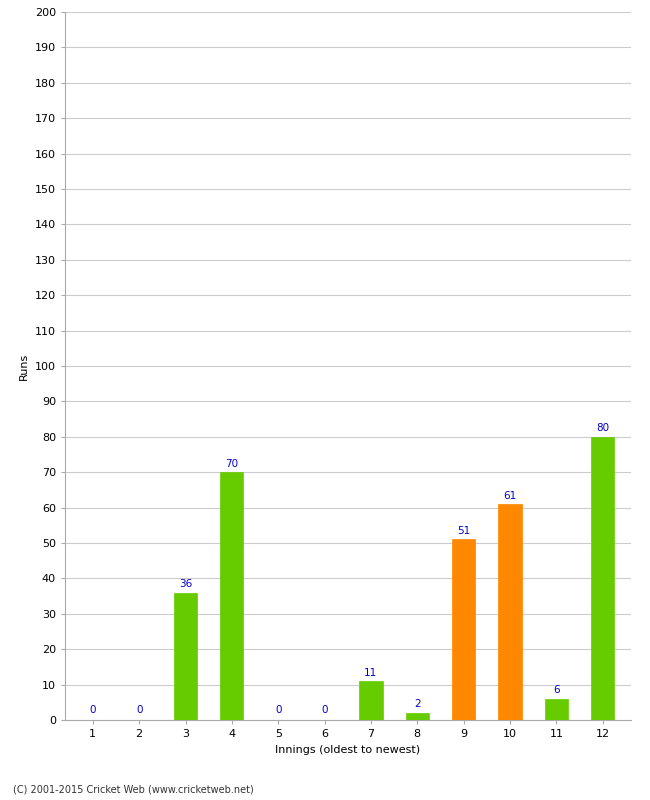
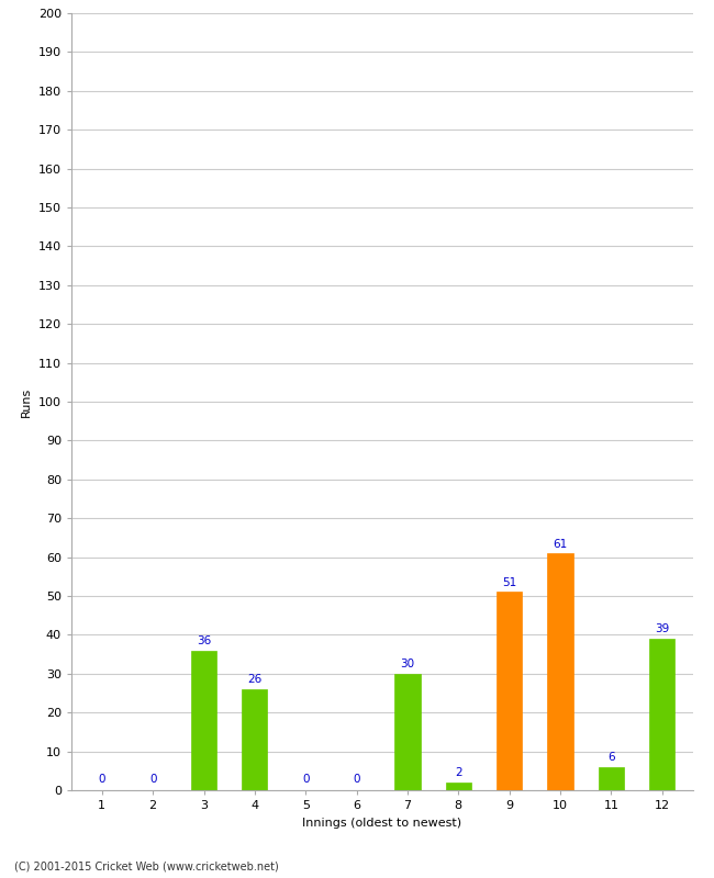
4: 70 -> 26
7: 11 -> 30
12: 80 -> 39
